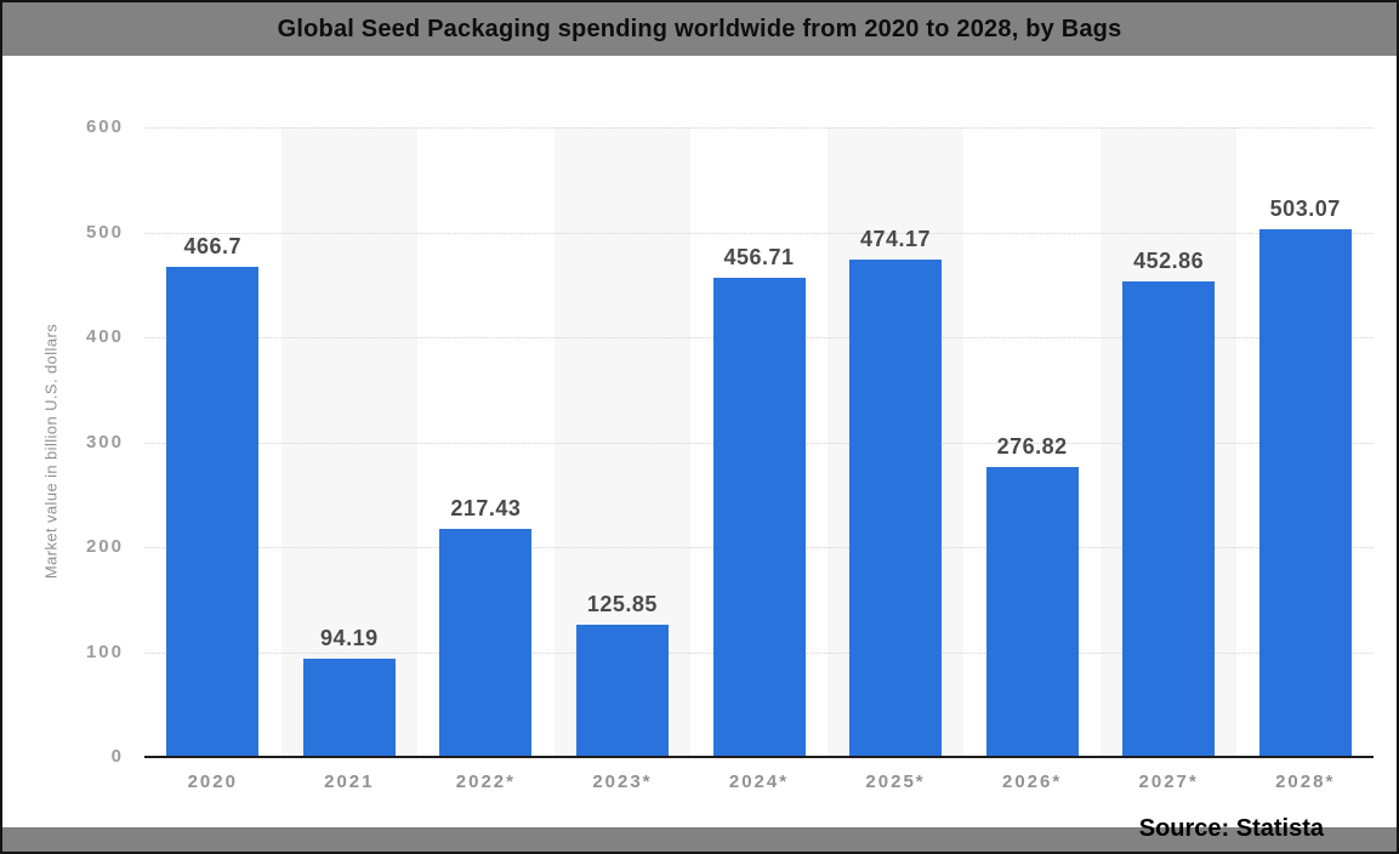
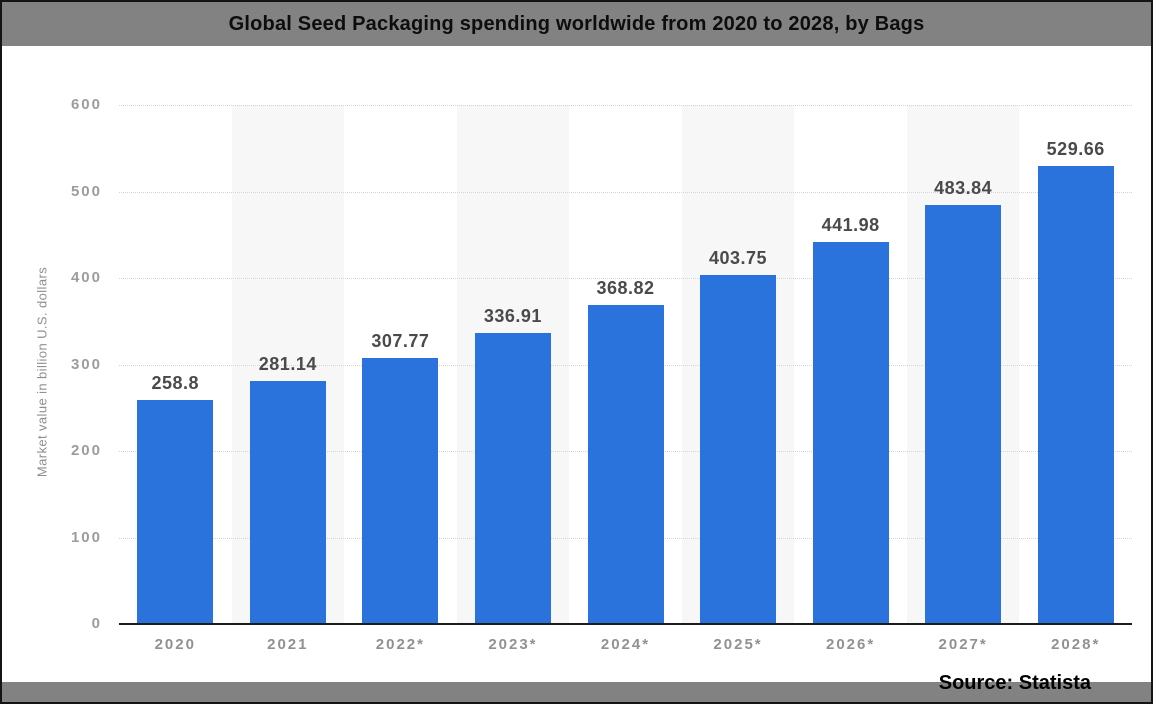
2020: 466.7 -> 258.8
2021: 94.19 -> 281.14
2022*: 217.43 -> 307.77
2023*: 125.85 -> 336.91
2024*: 456.71 -> 368.82
2025*: 474.17 -> 403.75
2026*: 276.82 -> 441.98
2027*: 452.86 -> 483.84
2028*: 503.07 -> 529.66
